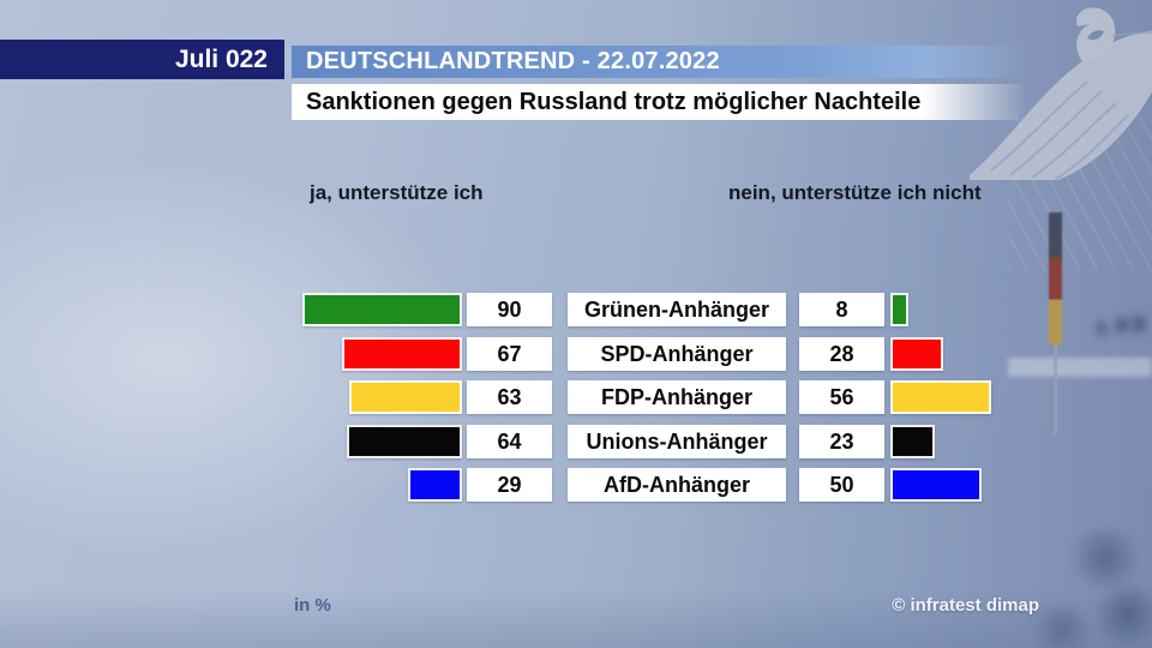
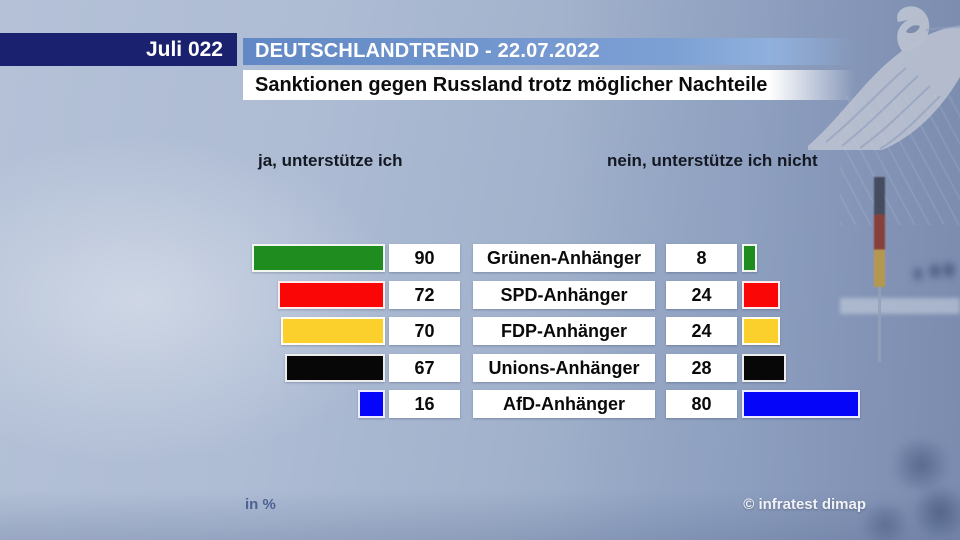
ja, unterstütze ich/SPD-Anhänger: 67 -> 72
nein, unterstütze ich nicht/SPD-Anhänger: 28 -> 24
ja, unterstütze ich/FDP-Anhänger: 63 -> 70
nein, unterstütze ich nicht/FDP-Anhänger: 56 -> 24
ja, unterstütze ich/Unions-Anhänger: 64 -> 67
nein, unterstütze ich nicht/Unions-Anhänger: 23 -> 28
ja, unterstütze ich/AfD-Anhänger: 29 -> 16
nein, unterstütze ich nicht/AfD-Anhänger: 50 -> 80
